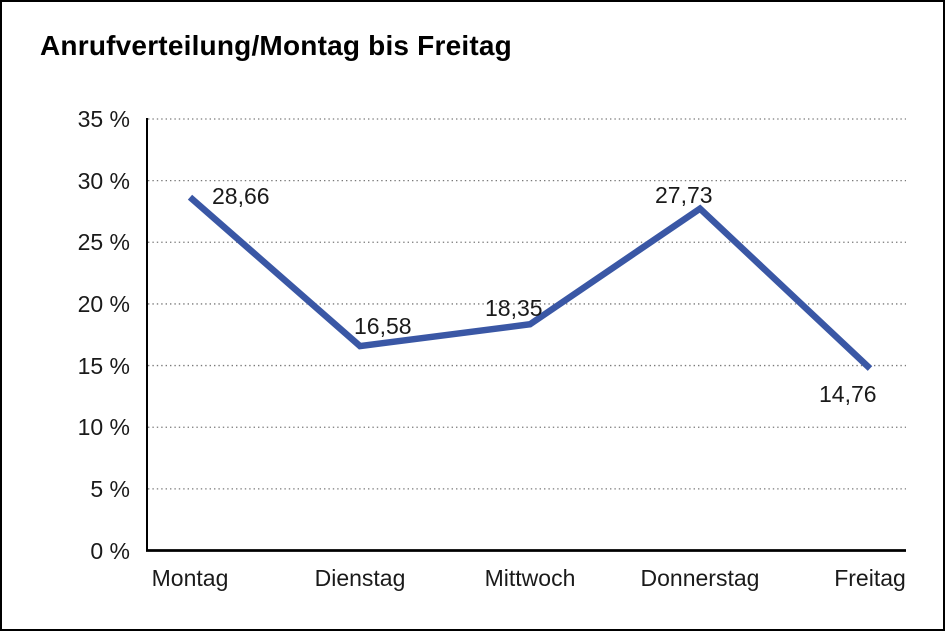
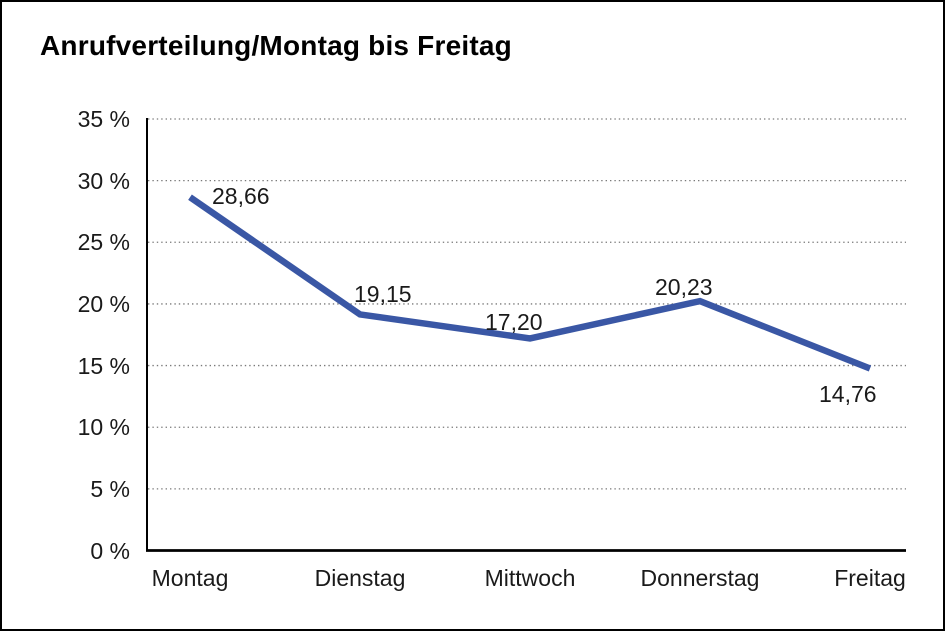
Dienstag: 16,58 -> 19,15
Mittwoch: 18,35 -> 17,20
Donnerstag: 27,73 -> 20,23
